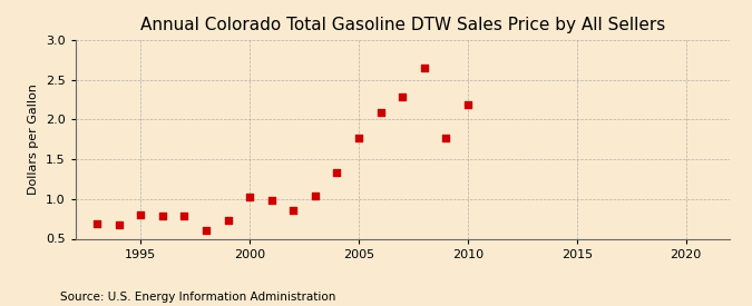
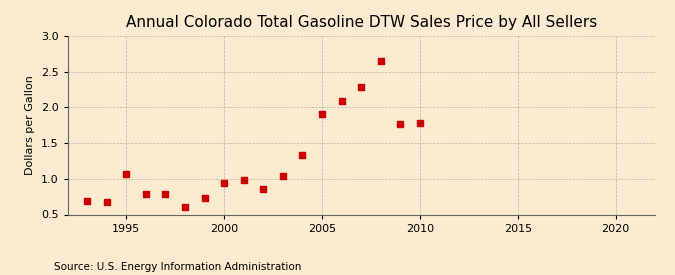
1995: 0.80 -> 1.06
2000: 1.02 -> 0.94
2005: 1.76 -> 1.90
2010: 2.19 -> 1.78
